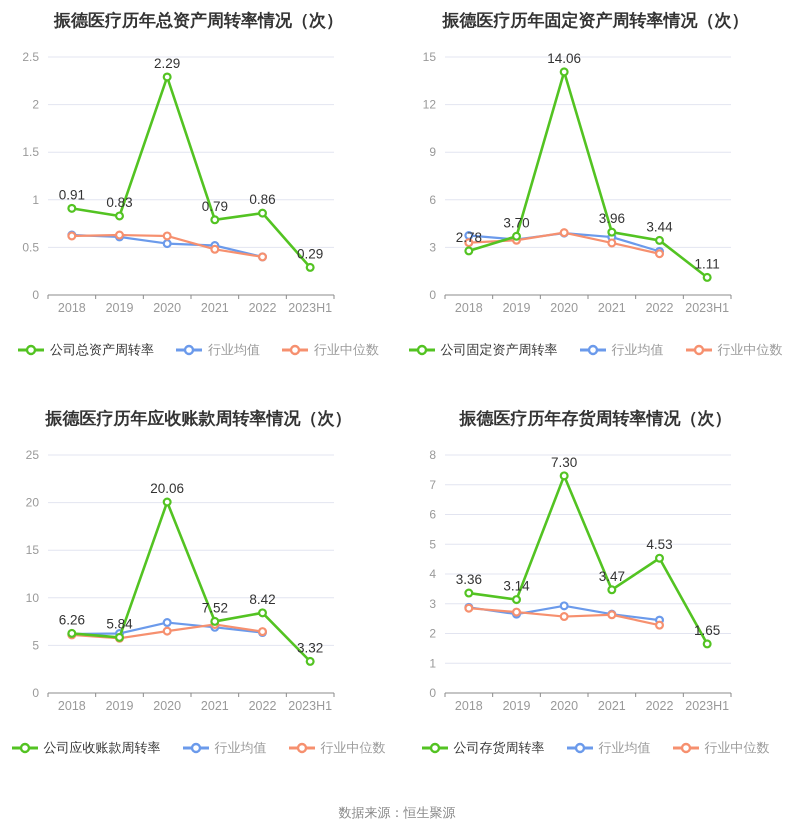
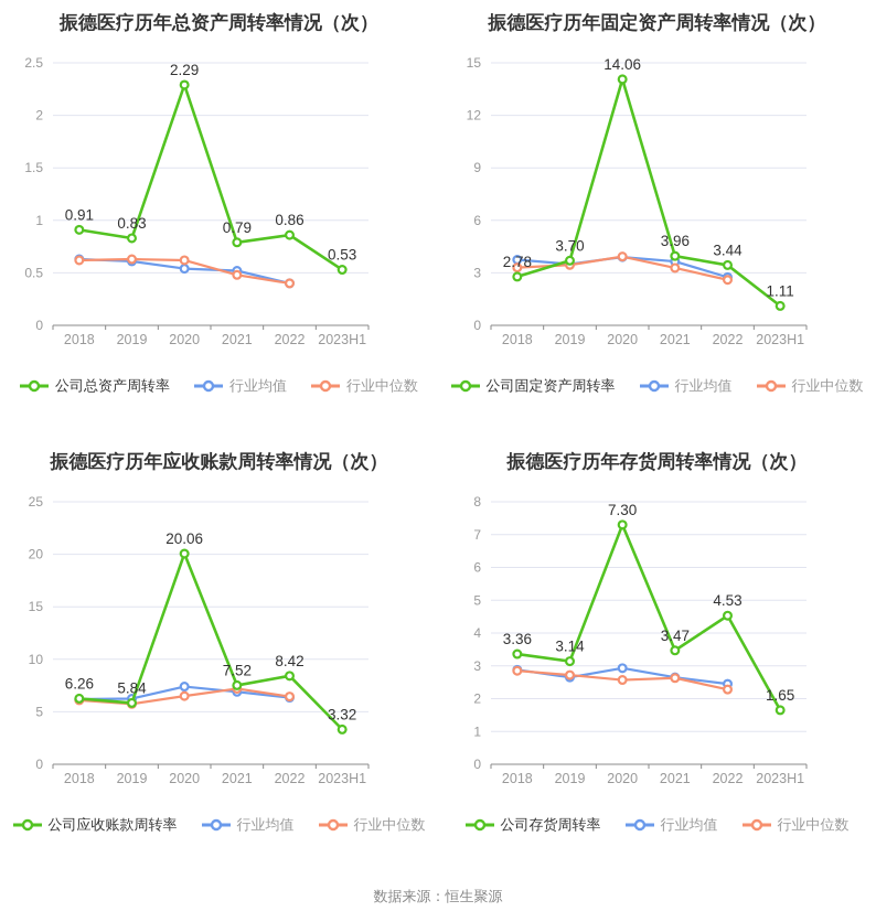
振德医疗历年总资产周转率情况（次）/公司总资产周转率/2023H1: 0.29 -> 0.53
